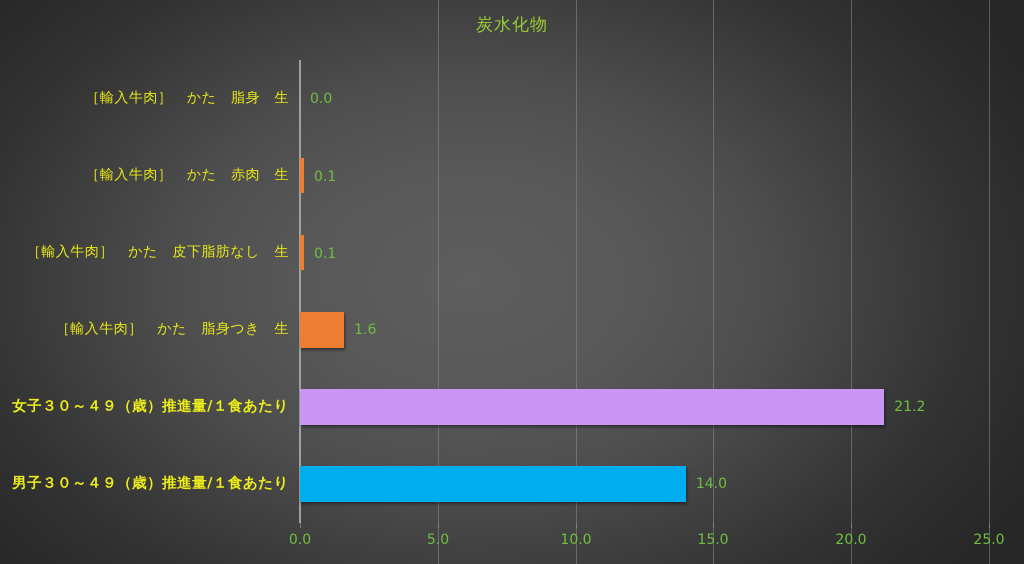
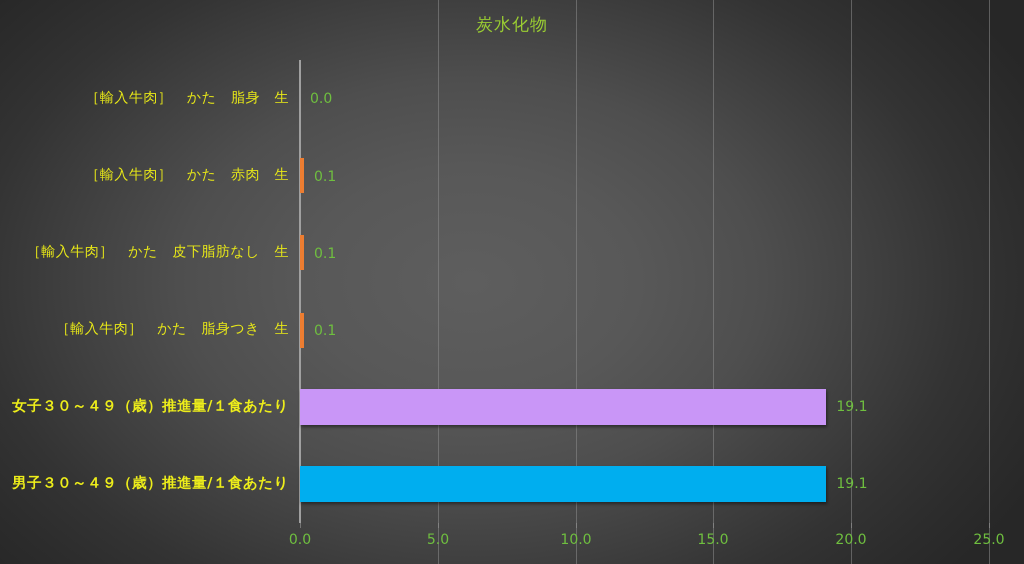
［輸入牛肉］ かた 脂身つき 生: 1.6 -> 0.1
女子３０～４９（歳）推進量/１食あたり: 21.2 -> 19.1
男子３０～４９（歳）推進量/１食あたり: 14.0 -> 19.1
